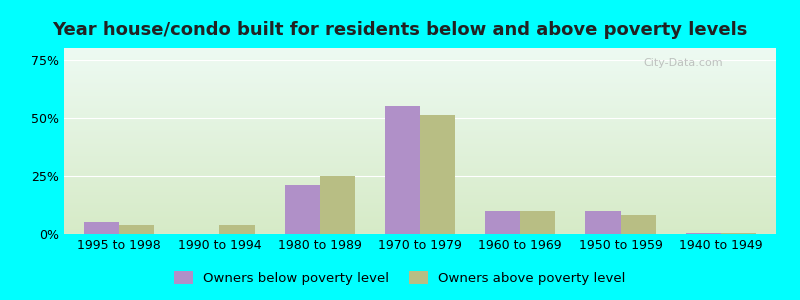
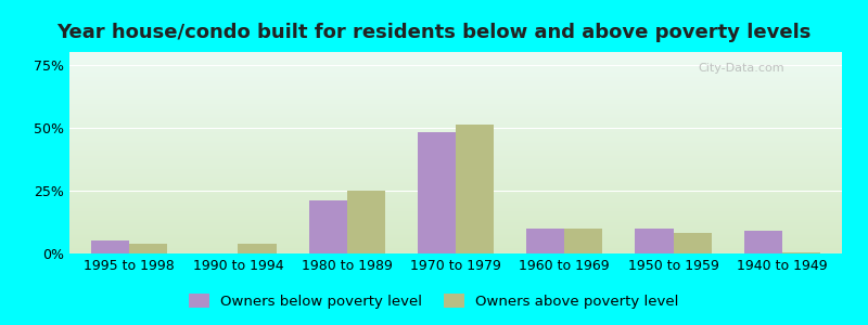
Owners below poverty level/1970 to 1979: 55.0% -> 48.0%
Owners below poverty level/1940 to 1949: 0.5% -> 9.0%
